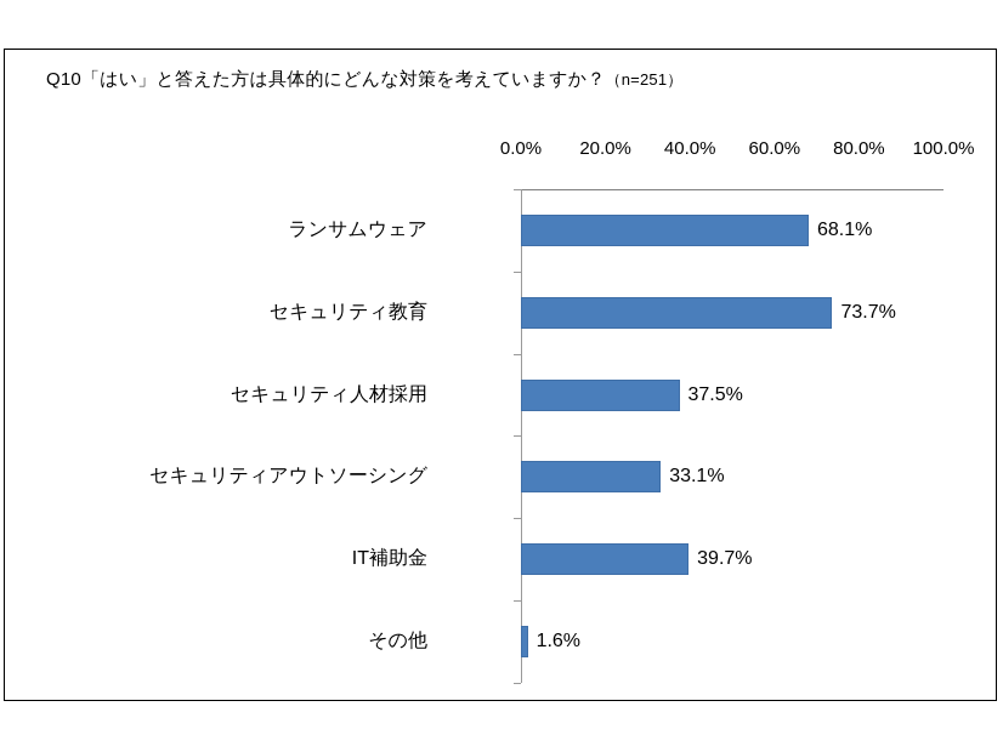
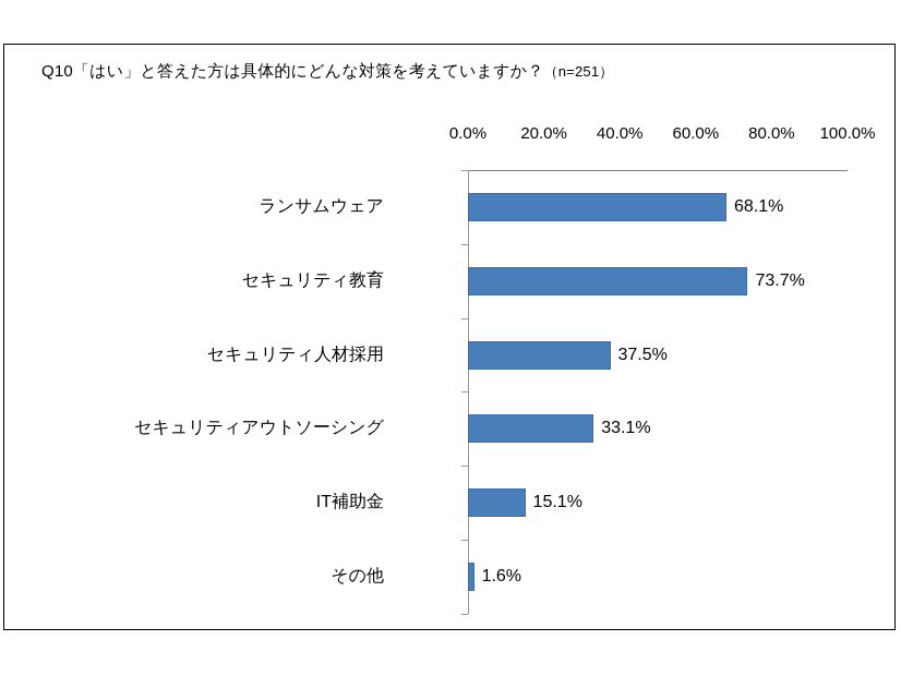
IT補助金: 39.7% -> 15.1%
